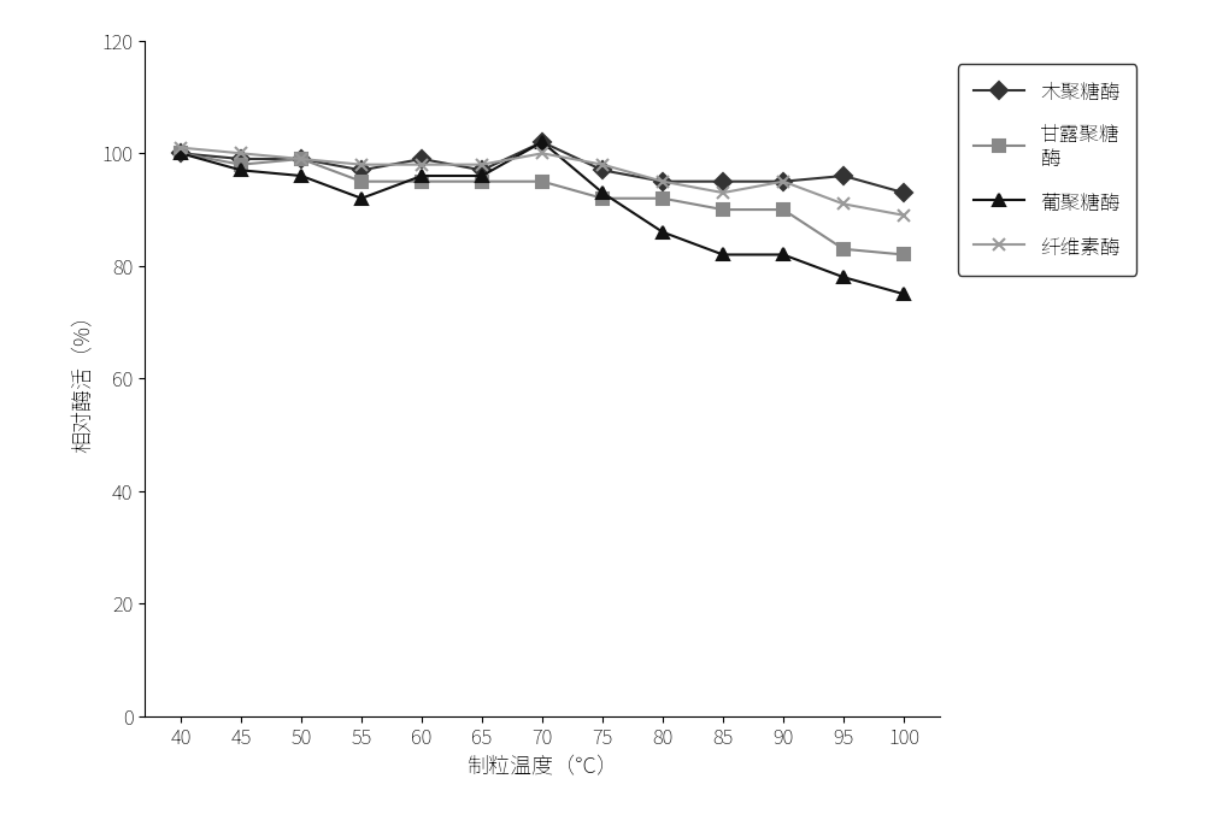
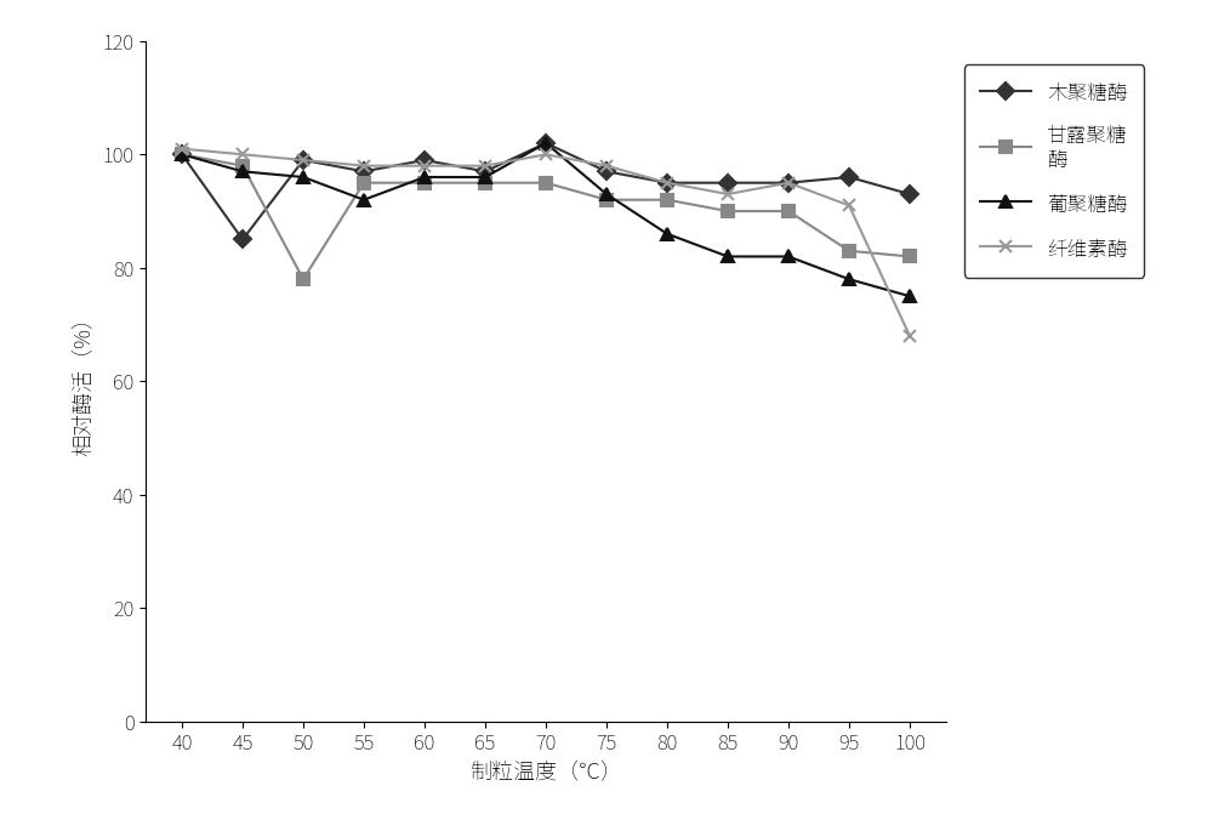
木聚糖酶/45: 99 -> 85
甘露聚糖 酶/50: 99 -> 78
纤维素酶/100: 89 -> 68
